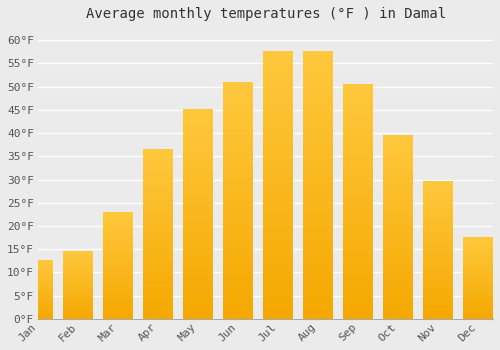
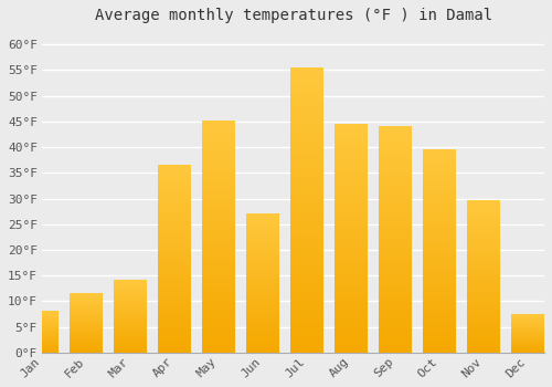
Jan: 12.5°F -> 8.0°F
Feb: 14.5°F -> 11.5°F
Mar: 23.0°F -> 14.0°F
Jun: 51.0°F -> 27.0°F
Jul: 57.5°F -> 55.5°F
Aug: 57.5°F -> 44.5°F
Sep: 50.5°F -> 44.0°F
Dec: 17.5°F -> 7.5°F
